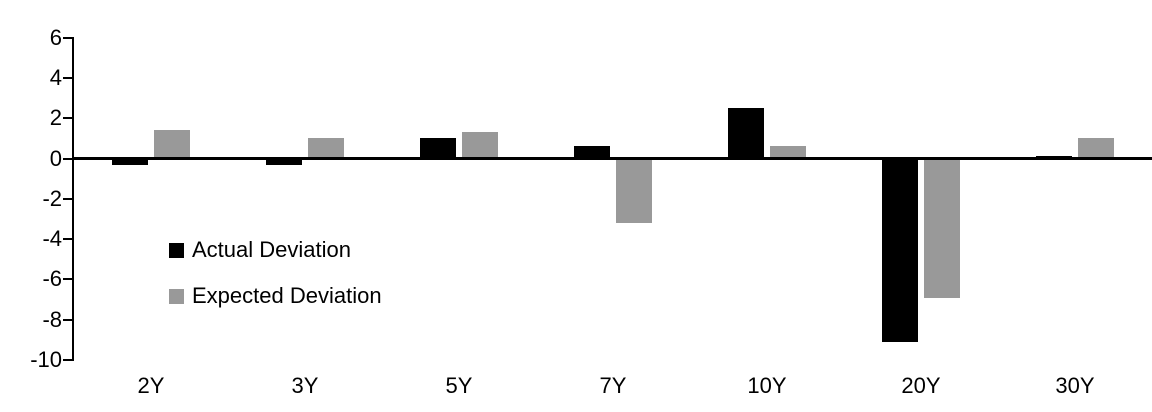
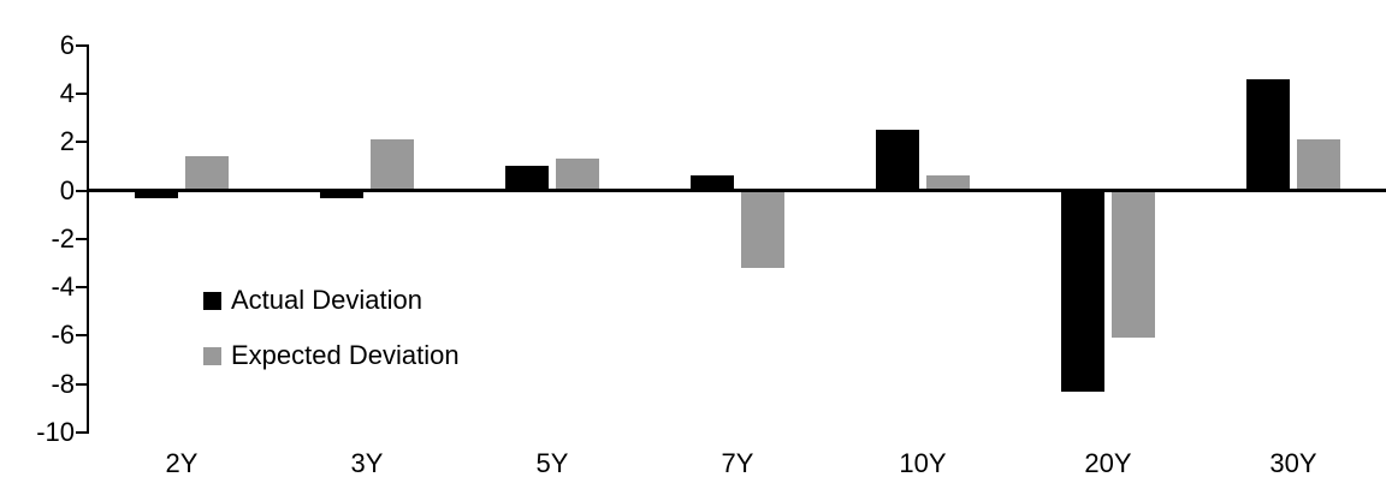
Expected Deviation/3Y: 1.0 -> 2.1
Actual Deviation/20Y: -9.1 -> -8.3
Expected Deviation/20Y: -6.9 -> -6.1
Actual Deviation/30Y: 0.1 -> 4.6
Expected Deviation/30Y: 1.0 -> 2.1
